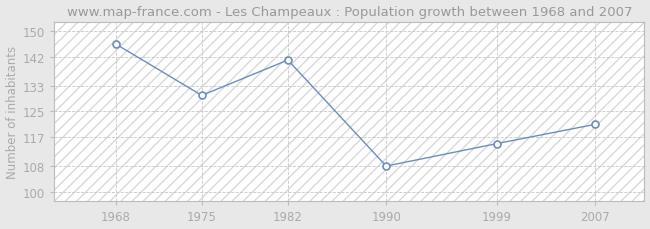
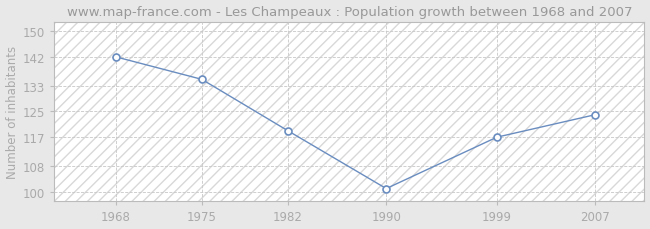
1968: 146 -> 142
1975: 130 -> 135
1982: 141 -> 119
1990: 108 -> 101
1999: 115 -> 117
2007: 121 -> 124
